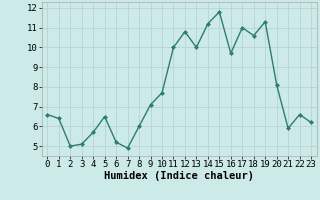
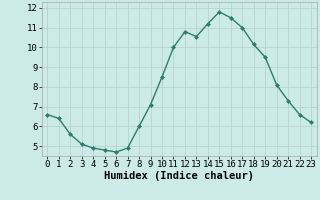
2: 5.0 -> 5.6
4: 5.7 -> 4.9
5: 6.5 -> 4.8
6: 5.2 -> 4.7
10: 7.7 -> 8.5
13: 10.0 -> 10.6
16: 9.7 -> 11.5
18: 10.6 -> 10.2
19: 11.3 -> 9.5
21: 5.9 -> 7.3
